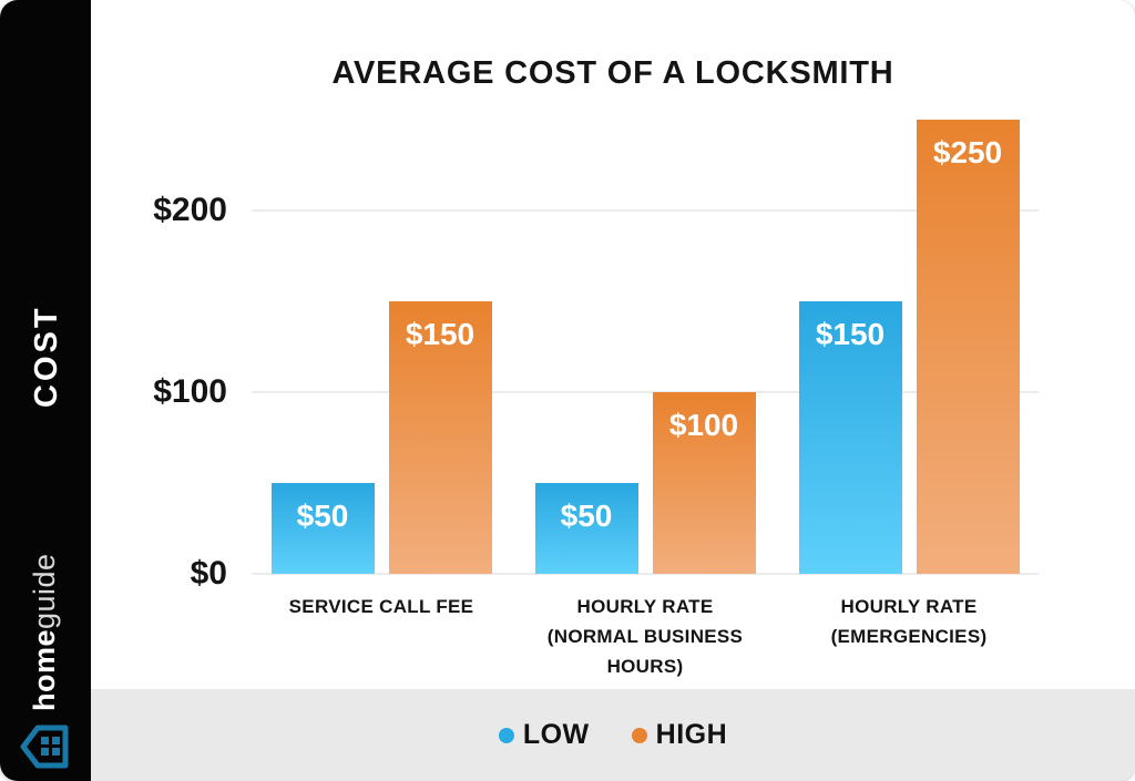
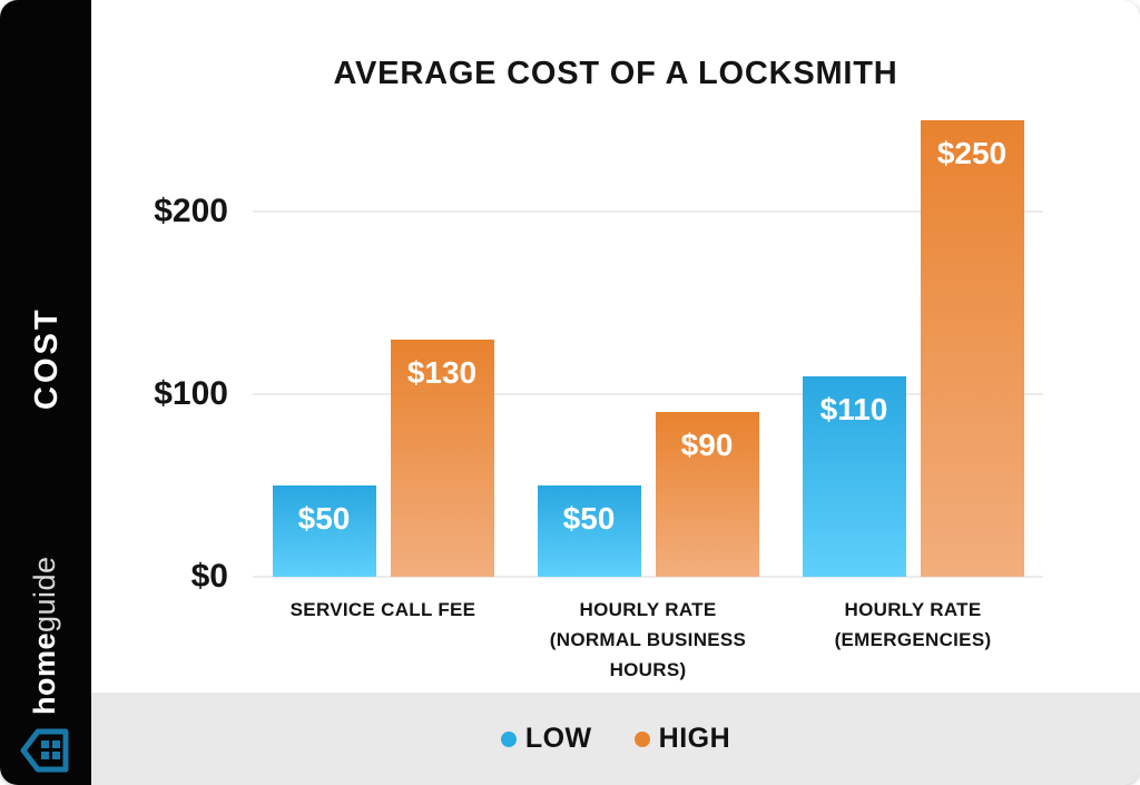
HIGH/SERVICE CALL FEE: $150 -> $130
HIGH/HOURLY RATE (NORMAL BUSINESS HOURS): $100 -> $90
LOW/HOURLY RATE (EMERGENCIES): $150 -> $110
